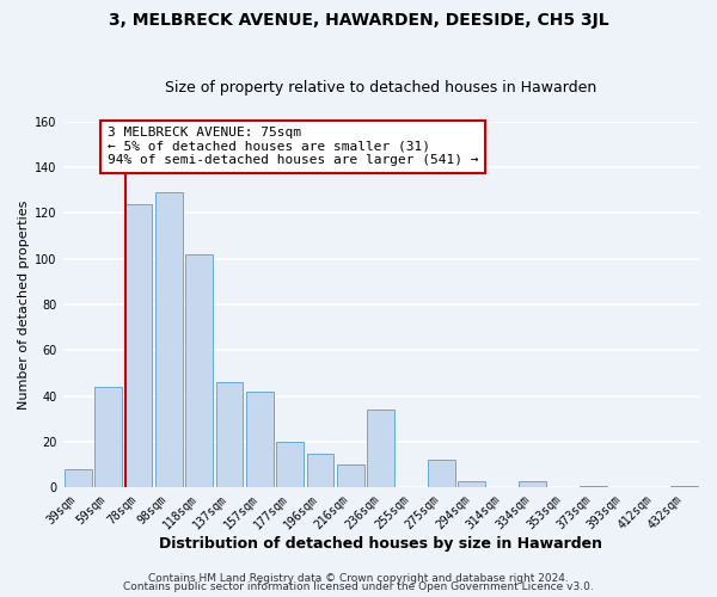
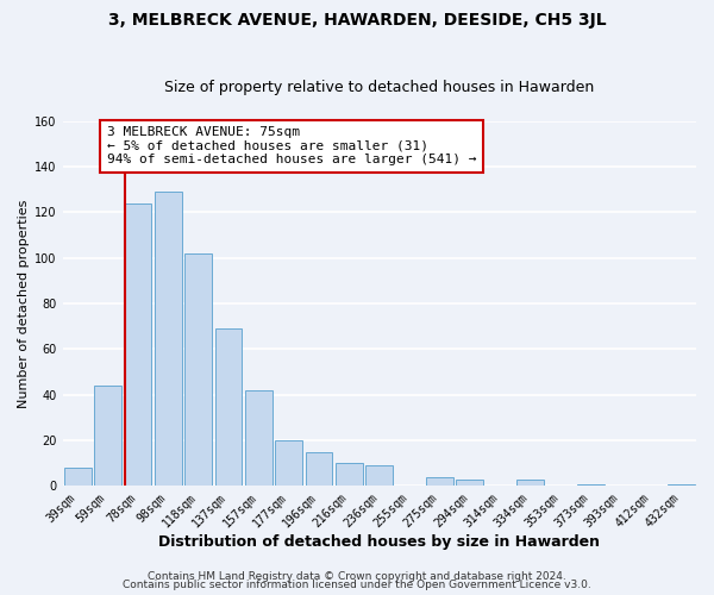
137sqm: 46 -> 69
236sqm: 34 -> 9
275sqm: 12 -> 4
